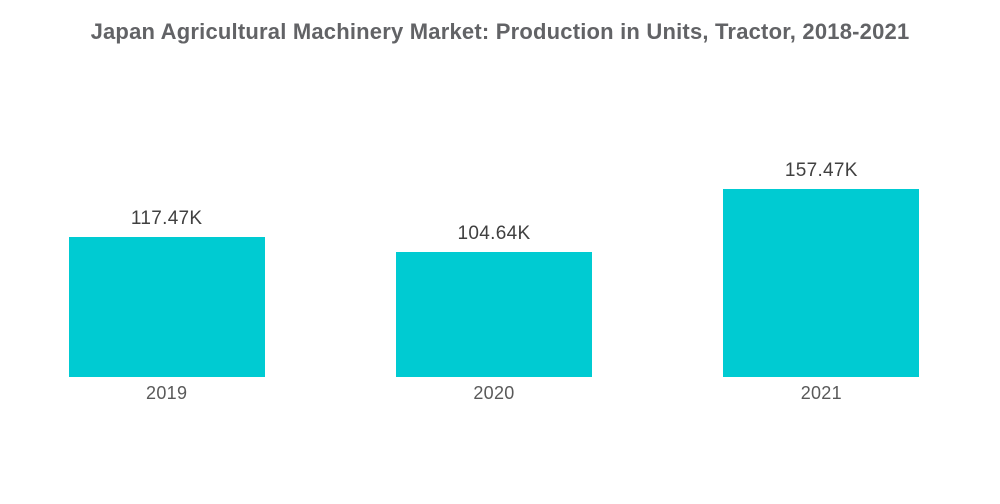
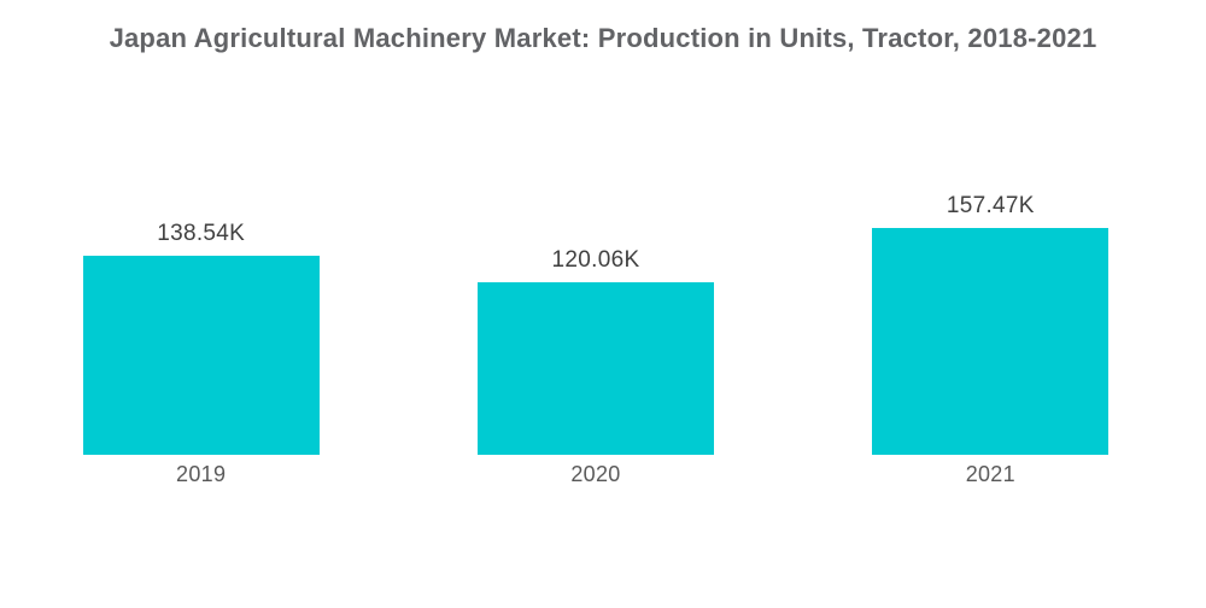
2019: 117.47K -> 138.54K
2020: 104.64K -> 120.06K
